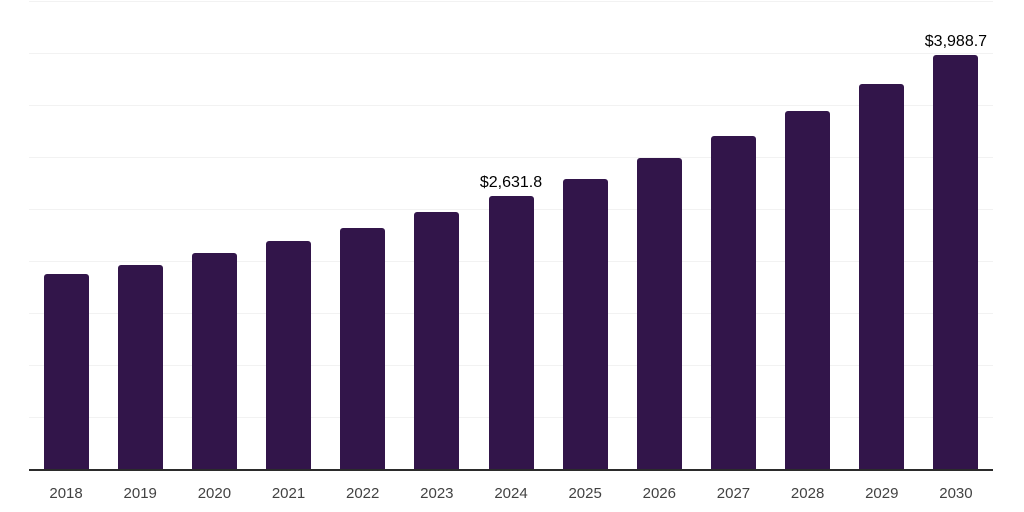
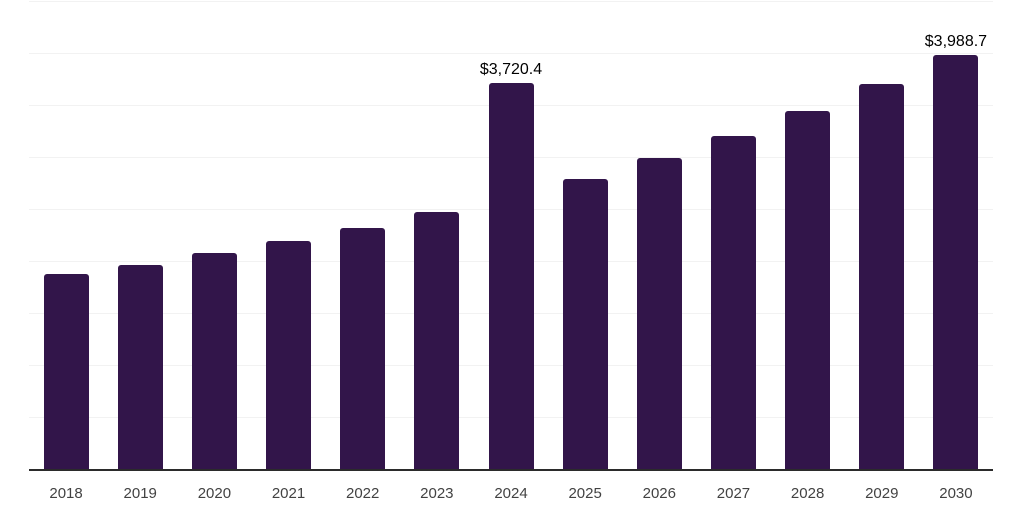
2024: $2,631.8 -> $3,720.4
